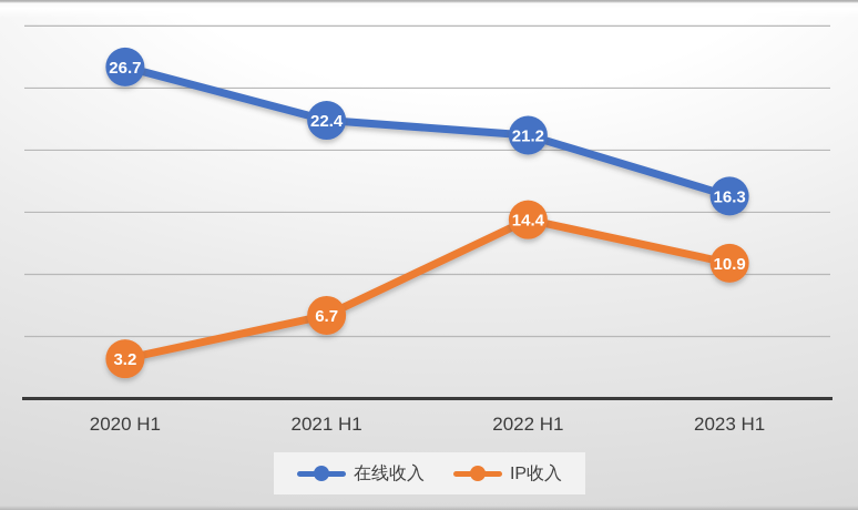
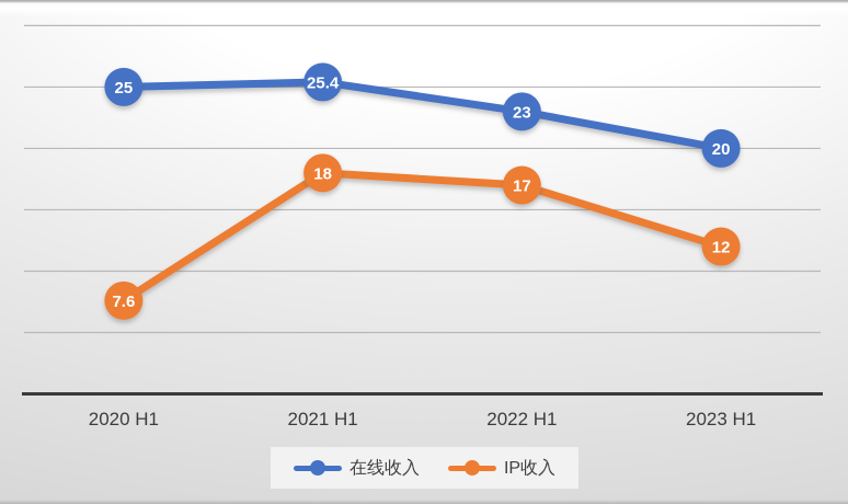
在线收入/2020 H1: 26.7 -> 25
IP收入/2020 H1: 3.2 -> 7.6
在线收入/2021 H1: 22.4 -> 25.4
IP收入/2021 H1: 6.7 -> 18
在线收入/2022 H1: 21.2 -> 23
IP收入/2022 H1: 14.4 -> 17
在线收入/2023 H1: 16.3 -> 20
IP收入/2023 H1: 10.9 -> 12
